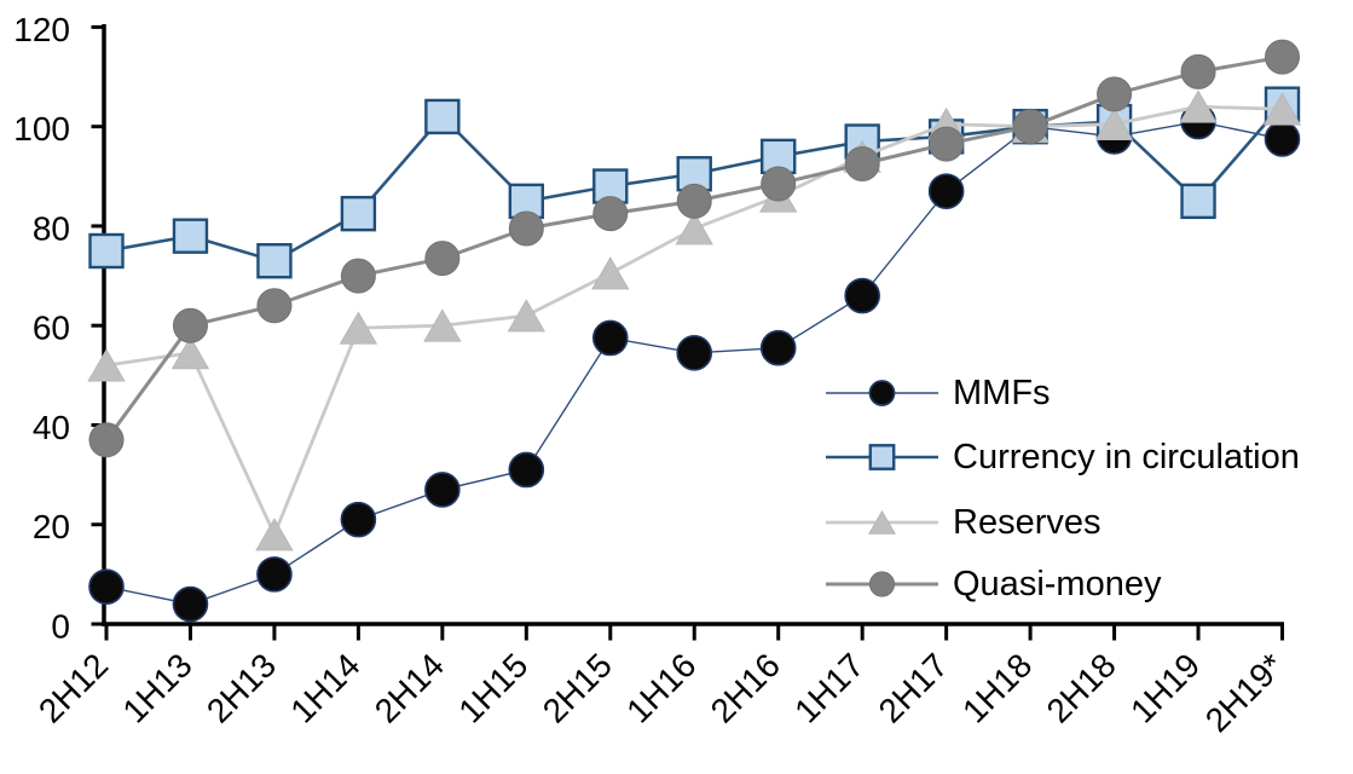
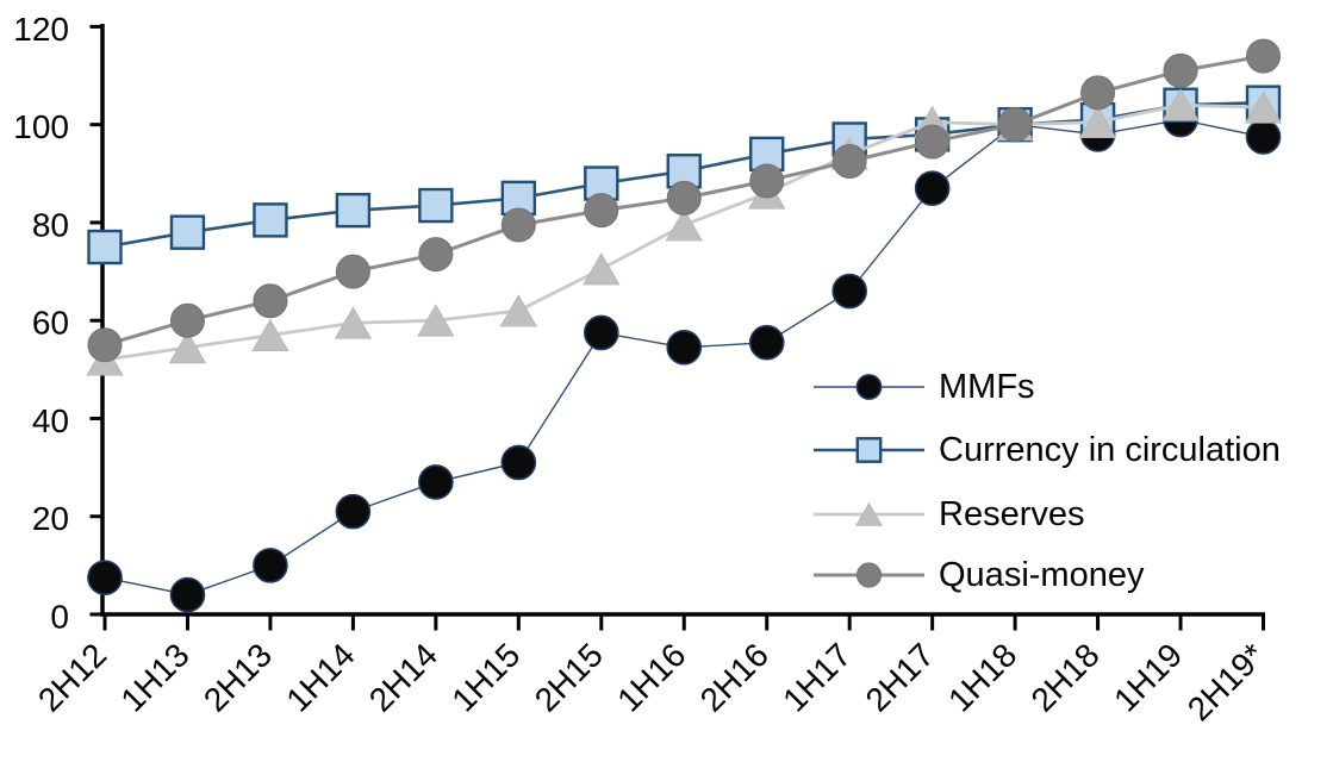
Quasi-money/2H12: 37 -> 55
Currency in circulation/2H13: 73 -> 80
Reserves/2H13: 18 -> 57
Currency in circulation/2H14: 102 -> 84
Currency in circulation/1H19: 85 -> 104
